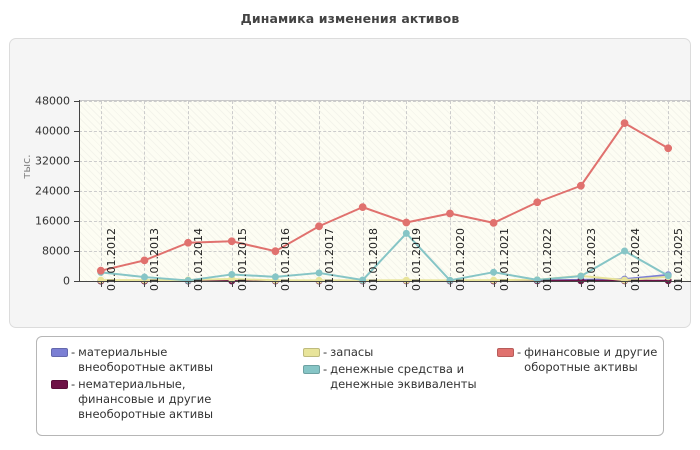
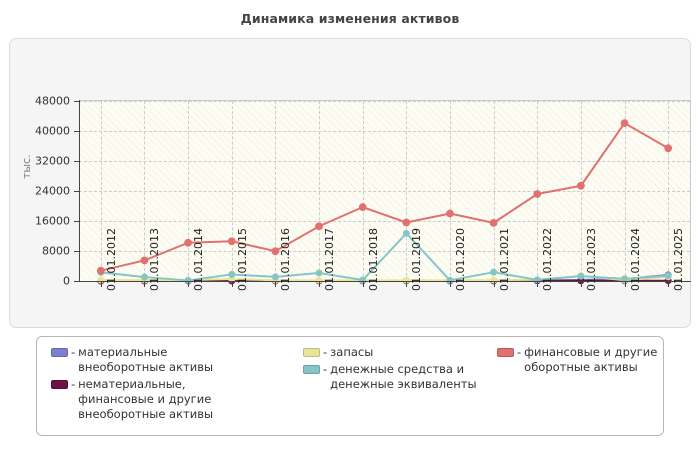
финансовые и другие оборотные активы/01.01.2022: 21000 -> 23000
денежные средства и денежные эквиваленты/01.01.2024: 8000 -> 1000
